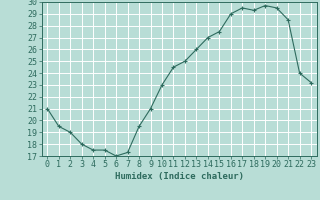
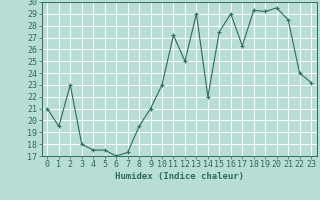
2: 19.0 -> 23.0
11: 24.5 -> 27.2
13: 26.0 -> 29.0
14: 27.0 -> 22.0
17: 29.5 -> 26.3
19: 29.7 -> 29.2
